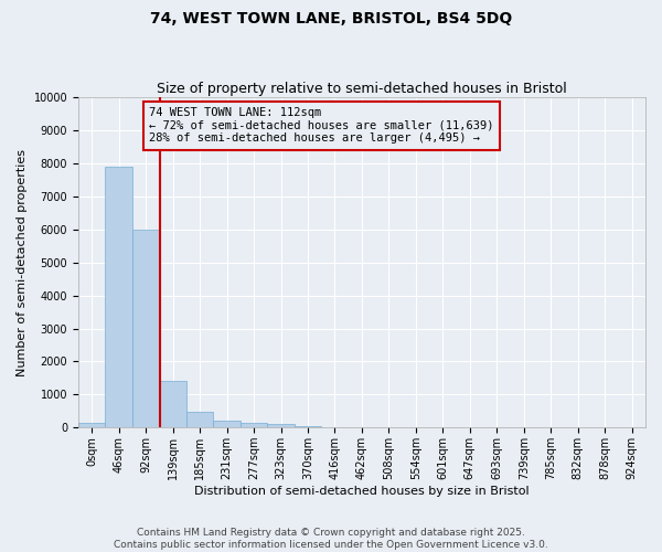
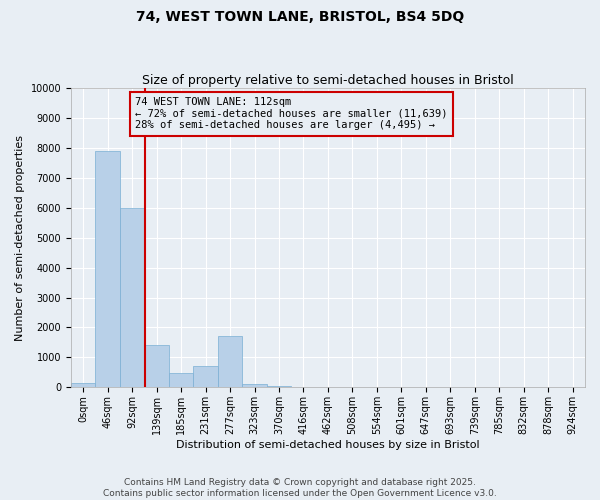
231sqm: 220 -> 700
277sqm: 130 -> 1700
